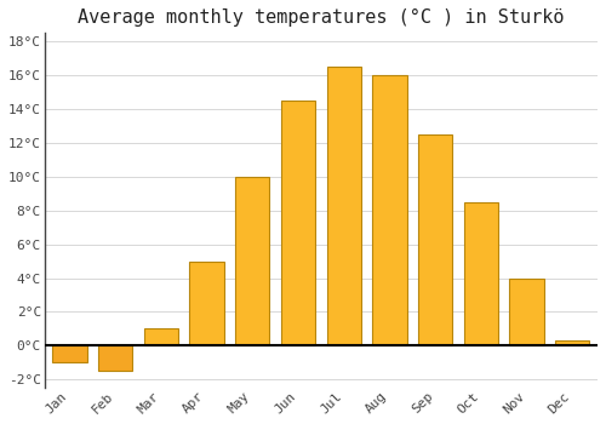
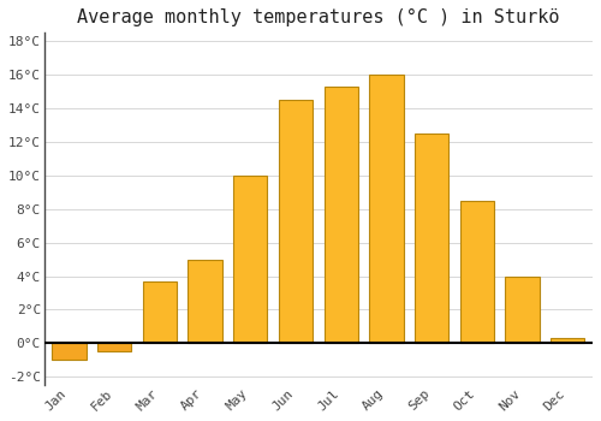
Feb: -1.5°C -> -0.5°C
Mar: 1.0°C -> 3.7°C
Jul: 16.5°C -> 15.3°C
